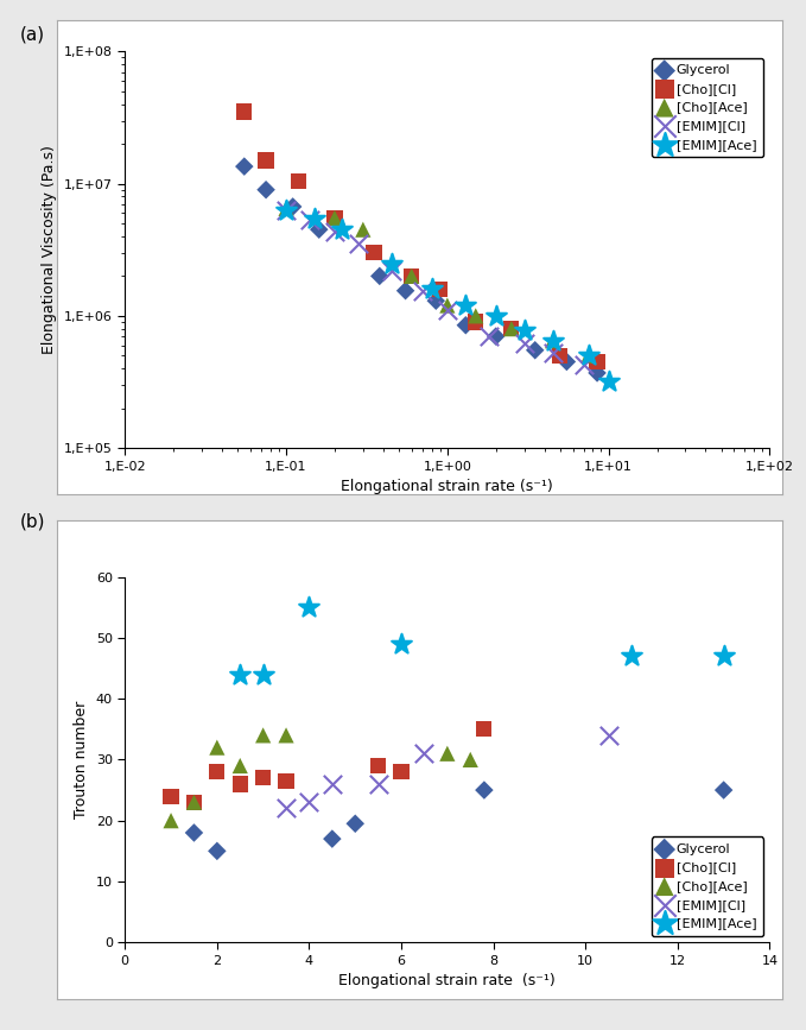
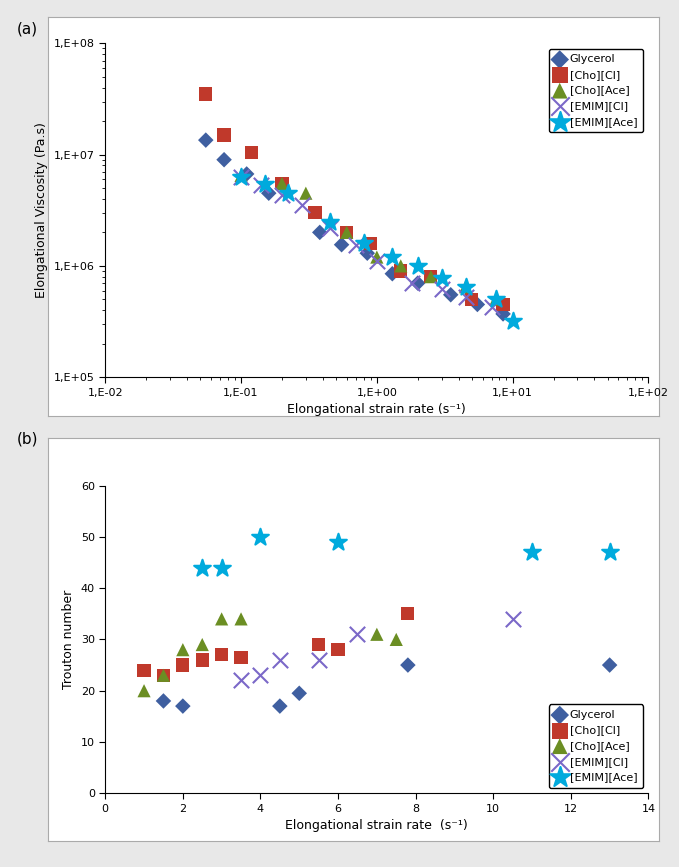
Glycerol/2: 15.0 -> 17.0
[Cho][Cl]/2: 28.0 -> 25.0
[Cho][Ace]/2: 32 -> 28
[EMIM][Ace]/4: 55 -> 50
